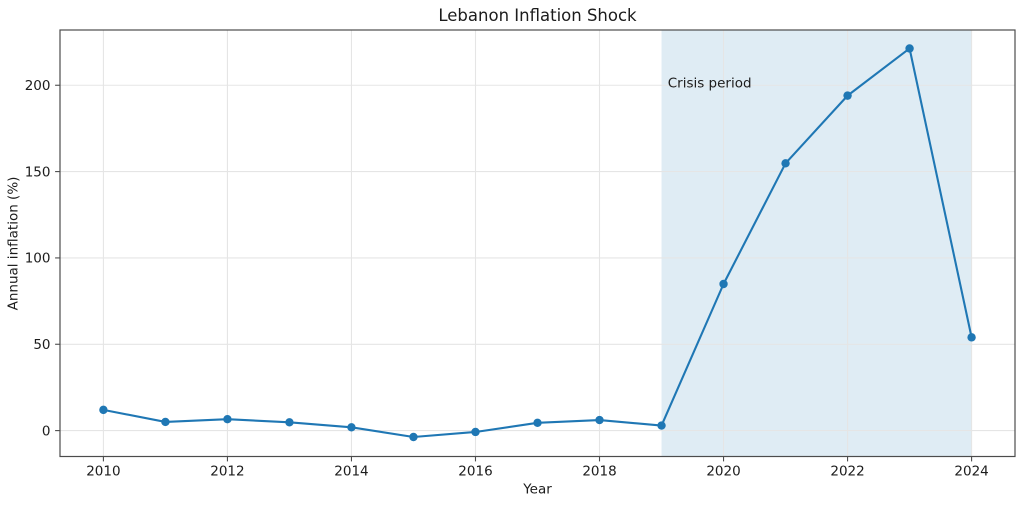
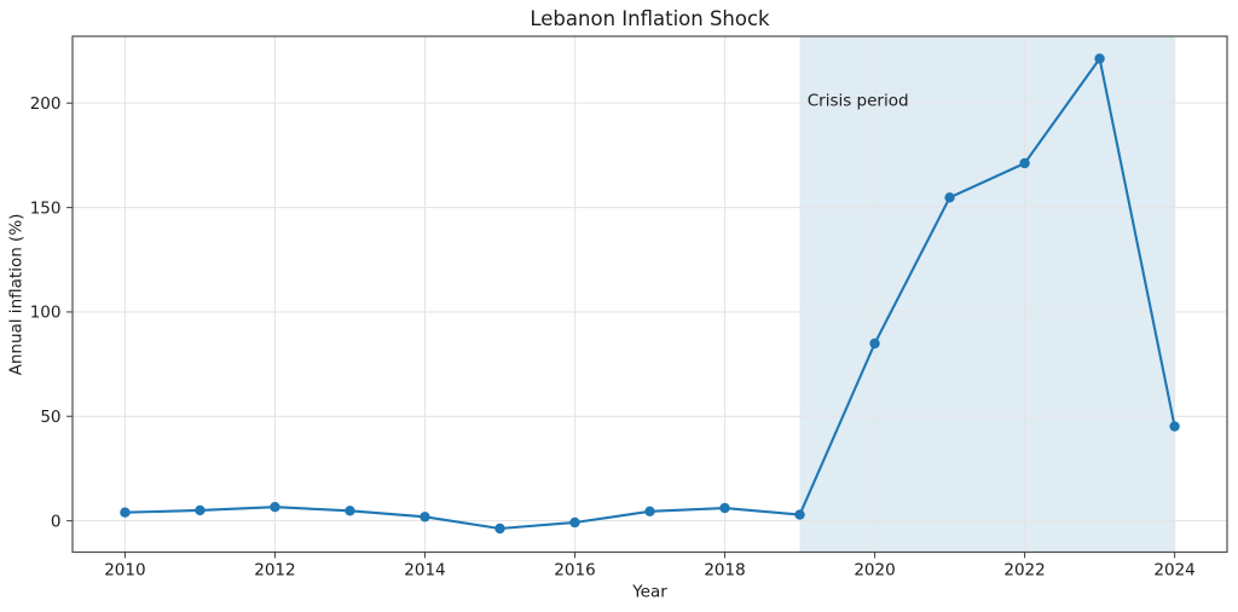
2010: 12 -> 4
2022: 194 -> 171
2024: 54 -> 45
